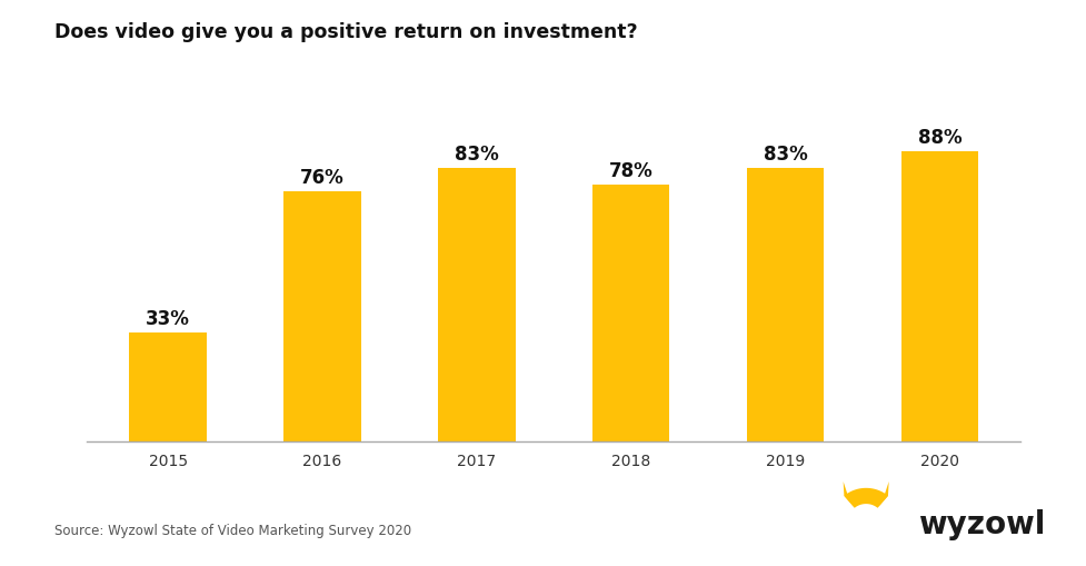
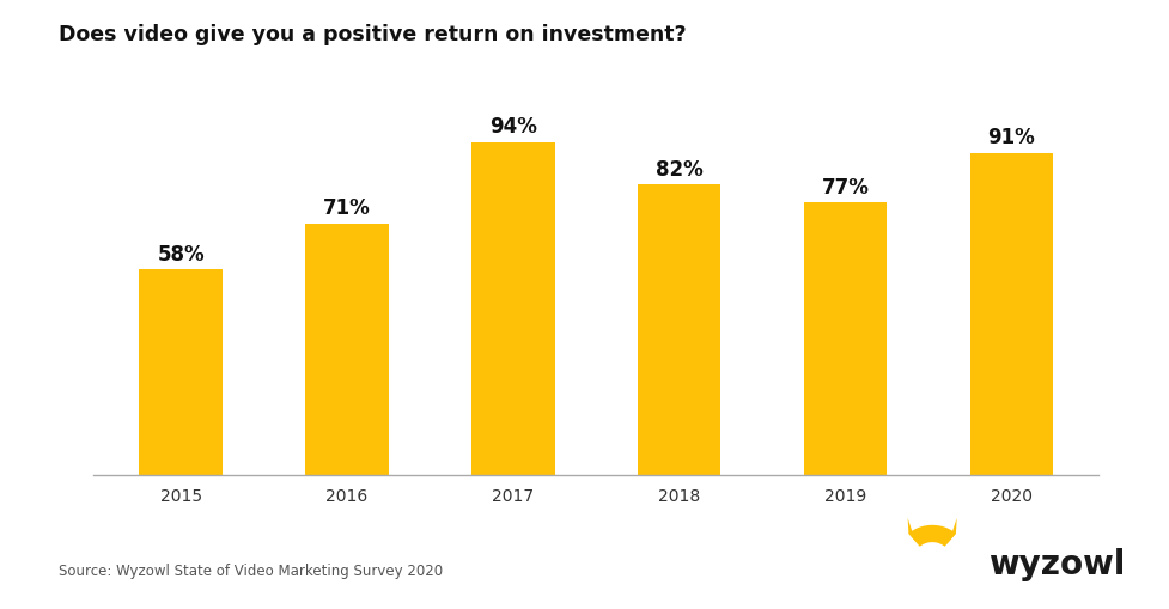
2015: 33% -> 58%
2016: 76% -> 71%
2017: 83% -> 94%
2018: 78% -> 82%
2019: 83% -> 77%
2020: 88% -> 91%
